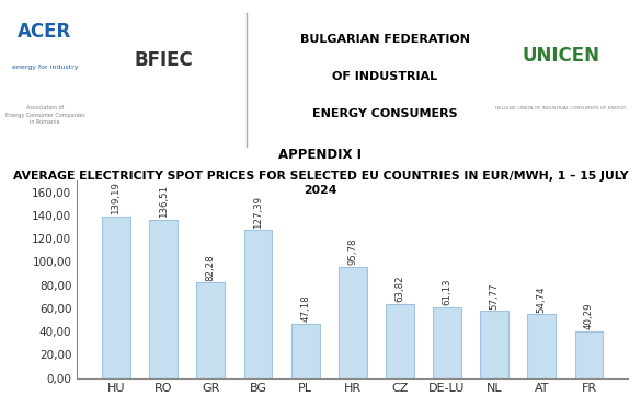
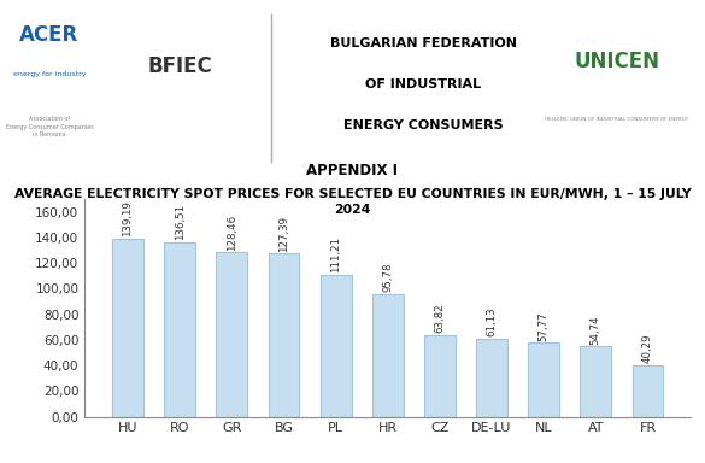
GR: 82,28 -> 128,46
PL: 47,18 -> 111,21
